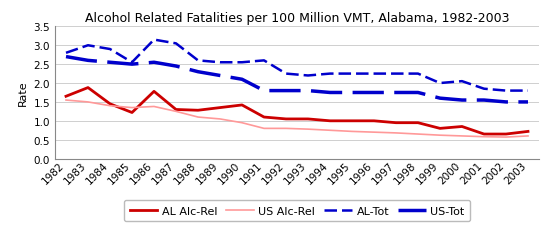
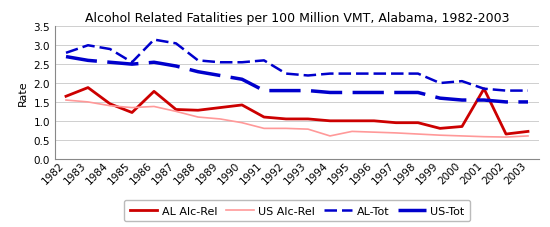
US Alc-Rel/1994: 0.75 -> 0.60
AL Alc-Rel/2001: 0.65 -> 1.85
